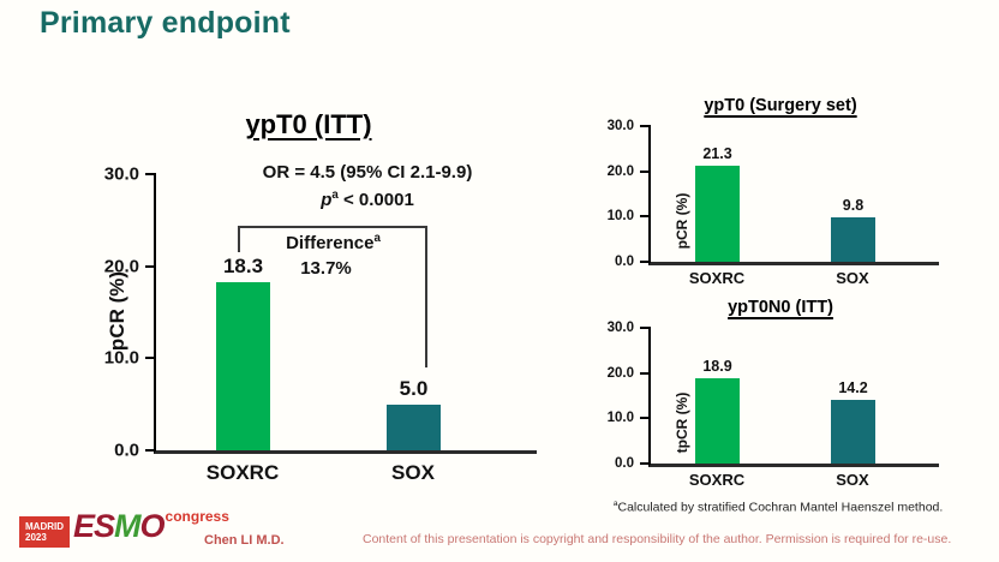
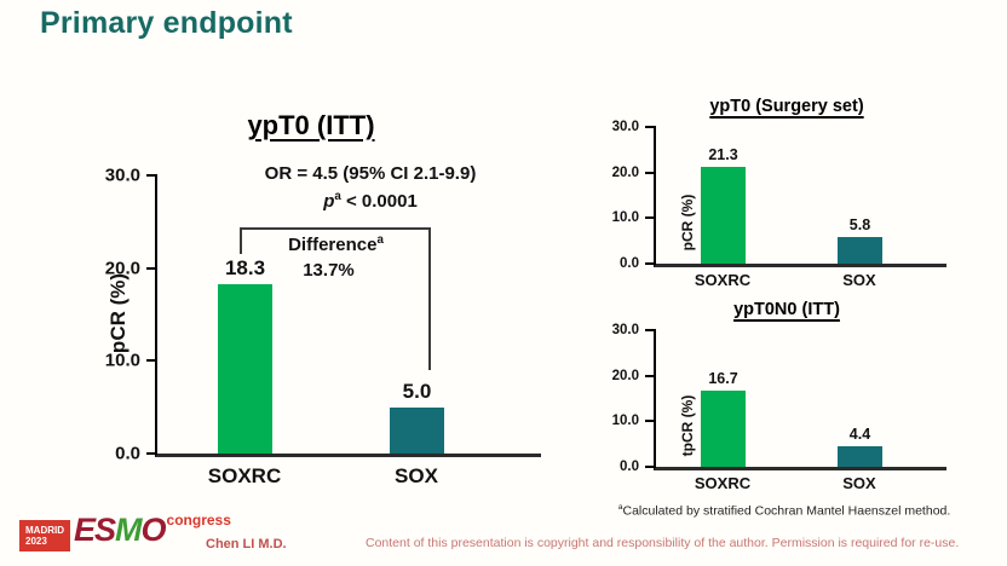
ypT0 (Surgery set)/SOX: 9.8 -> 5.8
ypT0N0 (ITT)/SOXRC: 18.9 -> 16.7
ypT0N0 (ITT)/SOX: 14.2 -> 4.4
